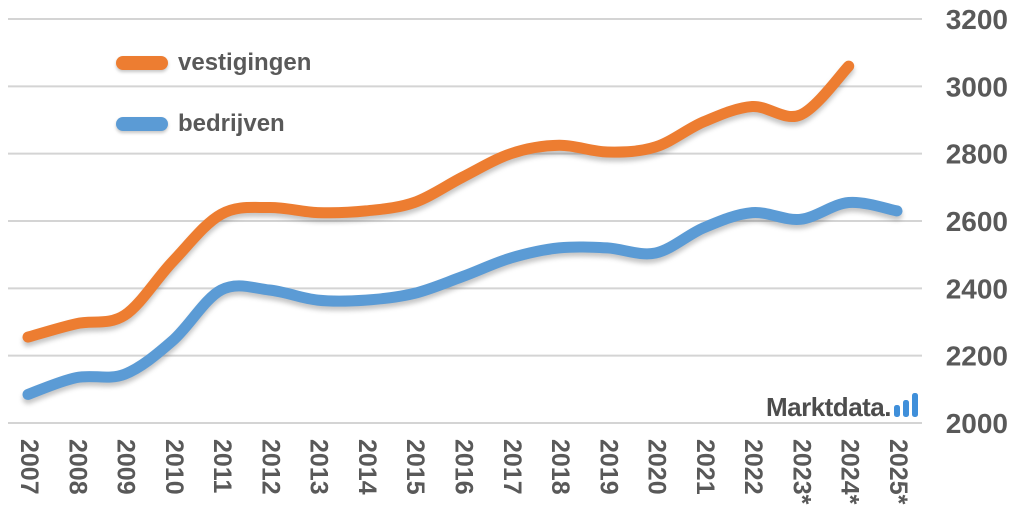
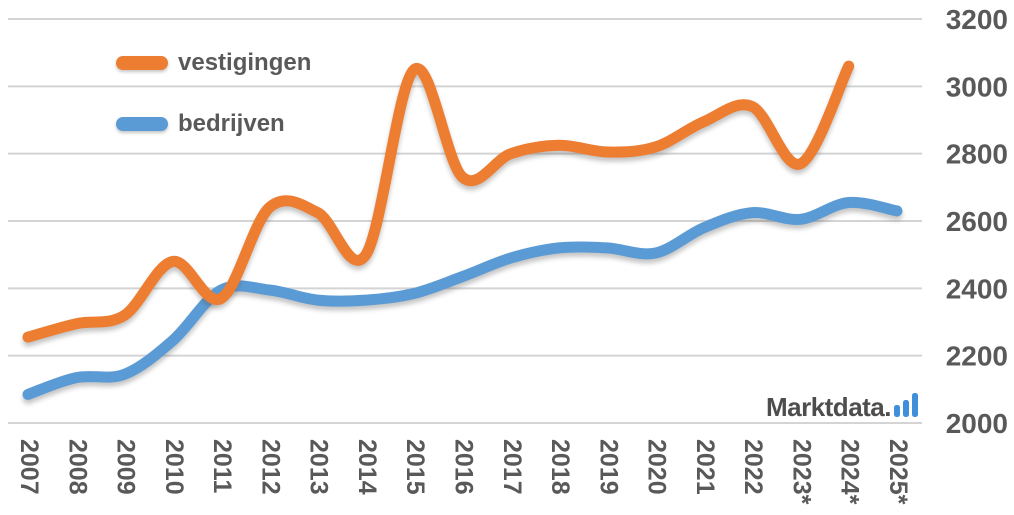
vestigingen/2011: 2620 -> 2370
vestigingen/2014: 2630 -> 2500
vestigingen/2015: 2660 -> 3050
vestigingen/2023*: 2920 -> 2770
